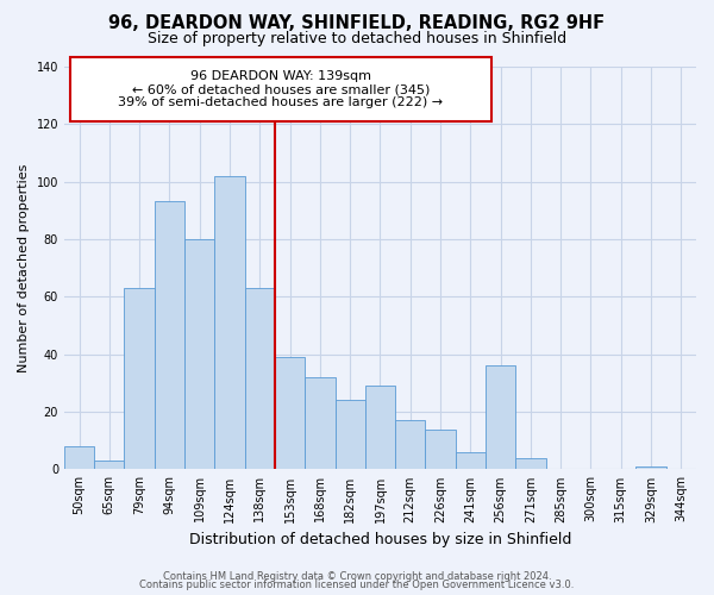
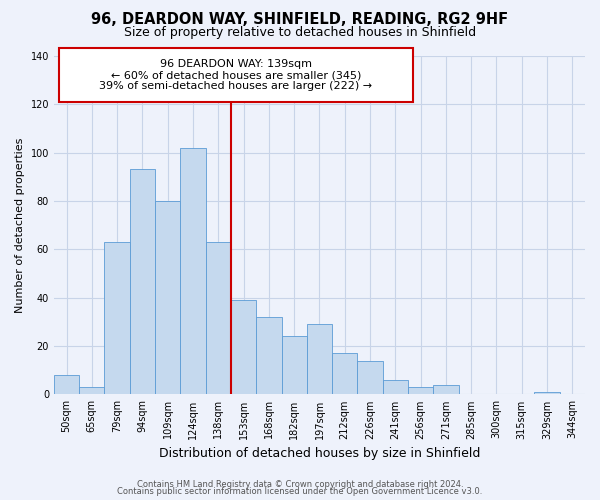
256sqm: 36 -> 3
